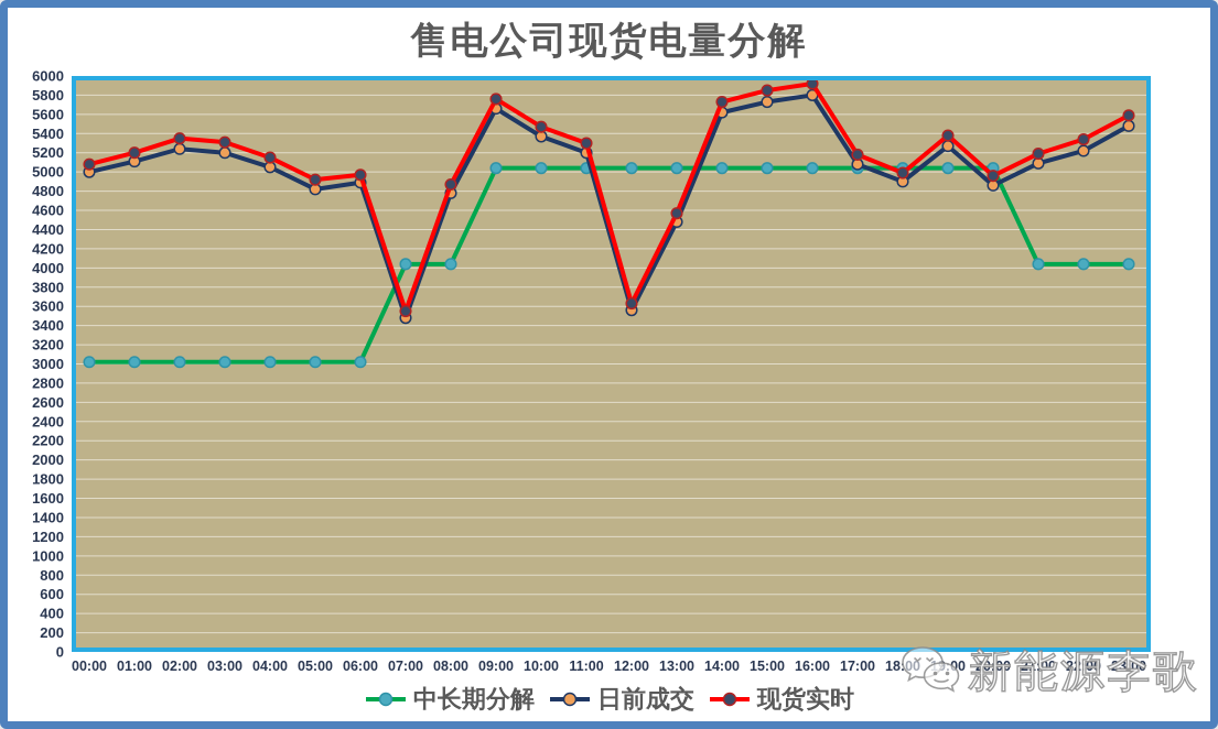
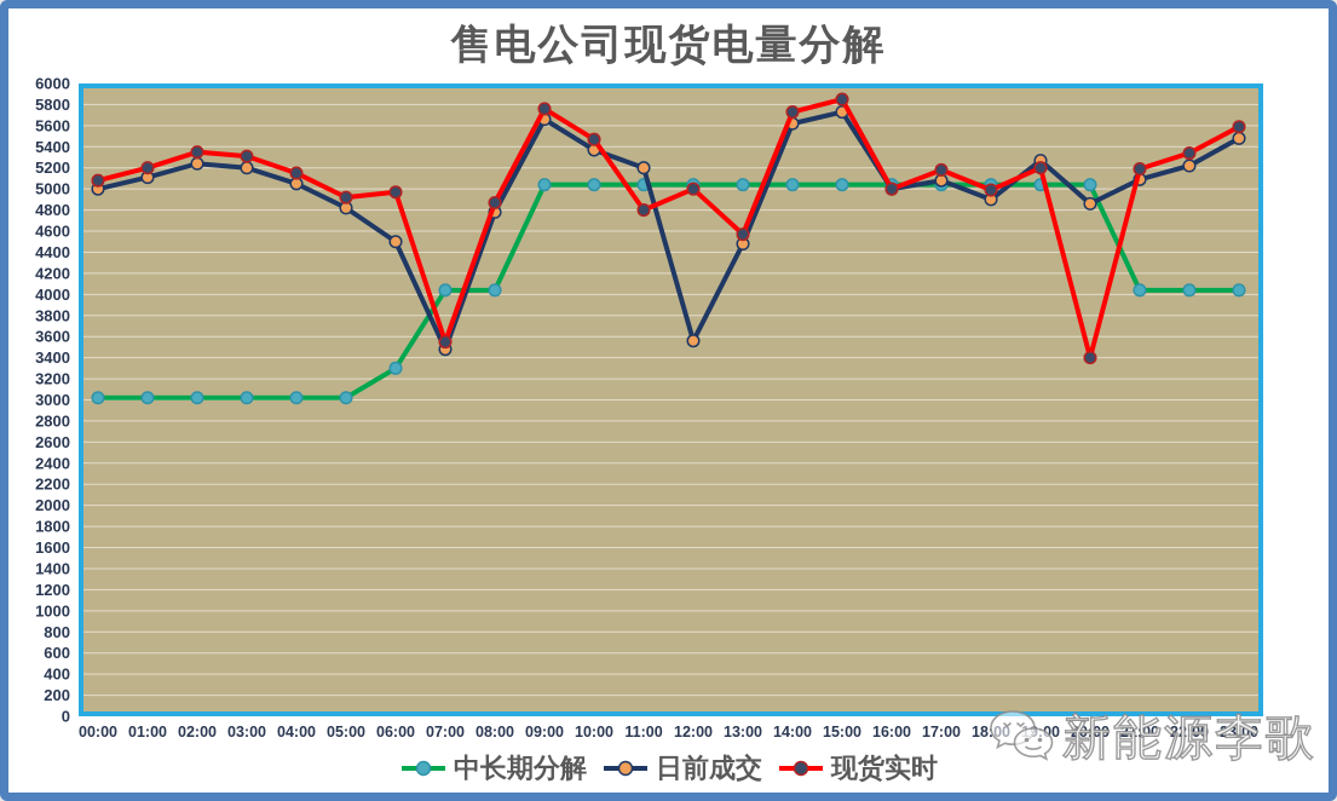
中长期分解/06:00: 3000 -> 3300
日前成交/06:00: 4900 -> 4500
现货实时/11:00: 5300 -> 4800
现货实时/12:00: 3600 -> 5000
日前成交/16:00: 5800 -> 5000
现货实时/16:00: 5900 -> 5000
现货实时/19:00: 5400 -> 5200
现货实时/20:00: 5000 -> 3400
